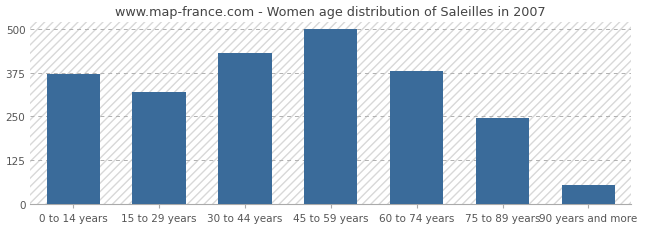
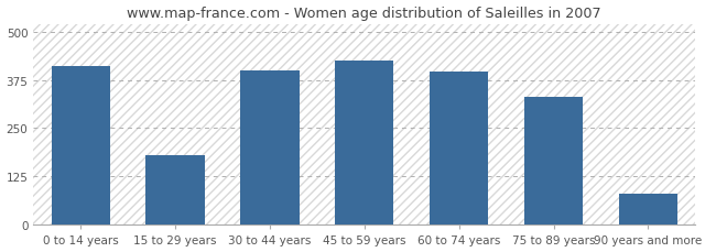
0 to 14 years: 370 -> 410
15 to 29 years: 320 -> 180
30 to 44 years: 430 -> 400
45 to 59 years: 500 -> 425
60 to 74 years: 378 -> 395
75 to 89 years: 245 -> 330
90 years and more: 55 -> 80
